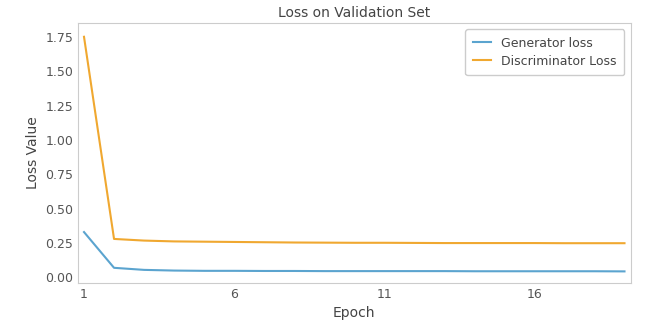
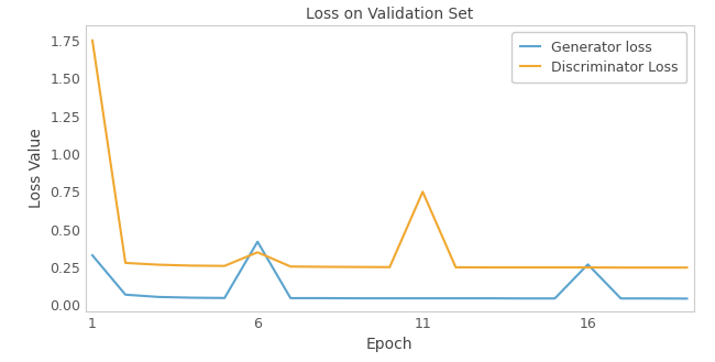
Generator loss/6: 0.05 -> 0.42
Discriminator Loss/6: 0.26 -> 0.35
Discriminator Loss/11: 0.25 -> 0.75
Generator loss/16: 0.04 -> 0.27
